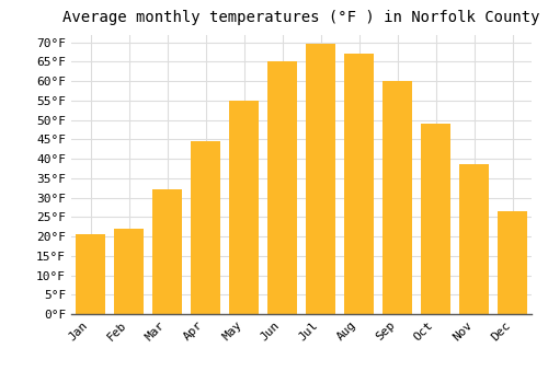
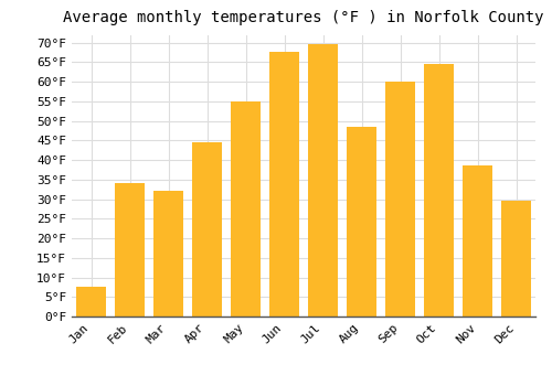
Jan: 20.5°F -> 7.5°F
Feb: 22.0°F -> 34.0°F
Jun: 65.0°F -> 67.5°F
Aug: 67.0°F -> 48.5°F
Oct: 49.0°F -> 64.5°F
Dec: 26.5°F -> 29.5°F
